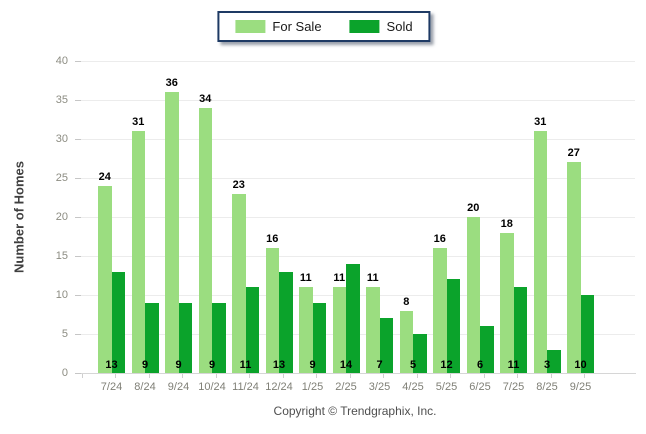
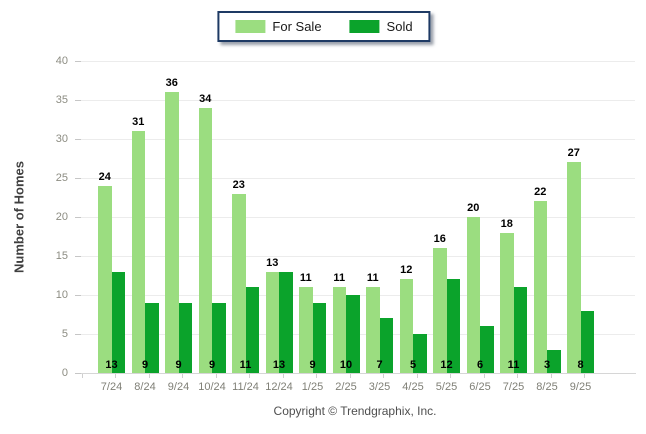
For Sale/12/24: 16 -> 13
Sold/2/25: 14 -> 10
For Sale/4/25: 8 -> 12
For Sale/8/25: 31 -> 22
Sold/9/25: 10 -> 8
